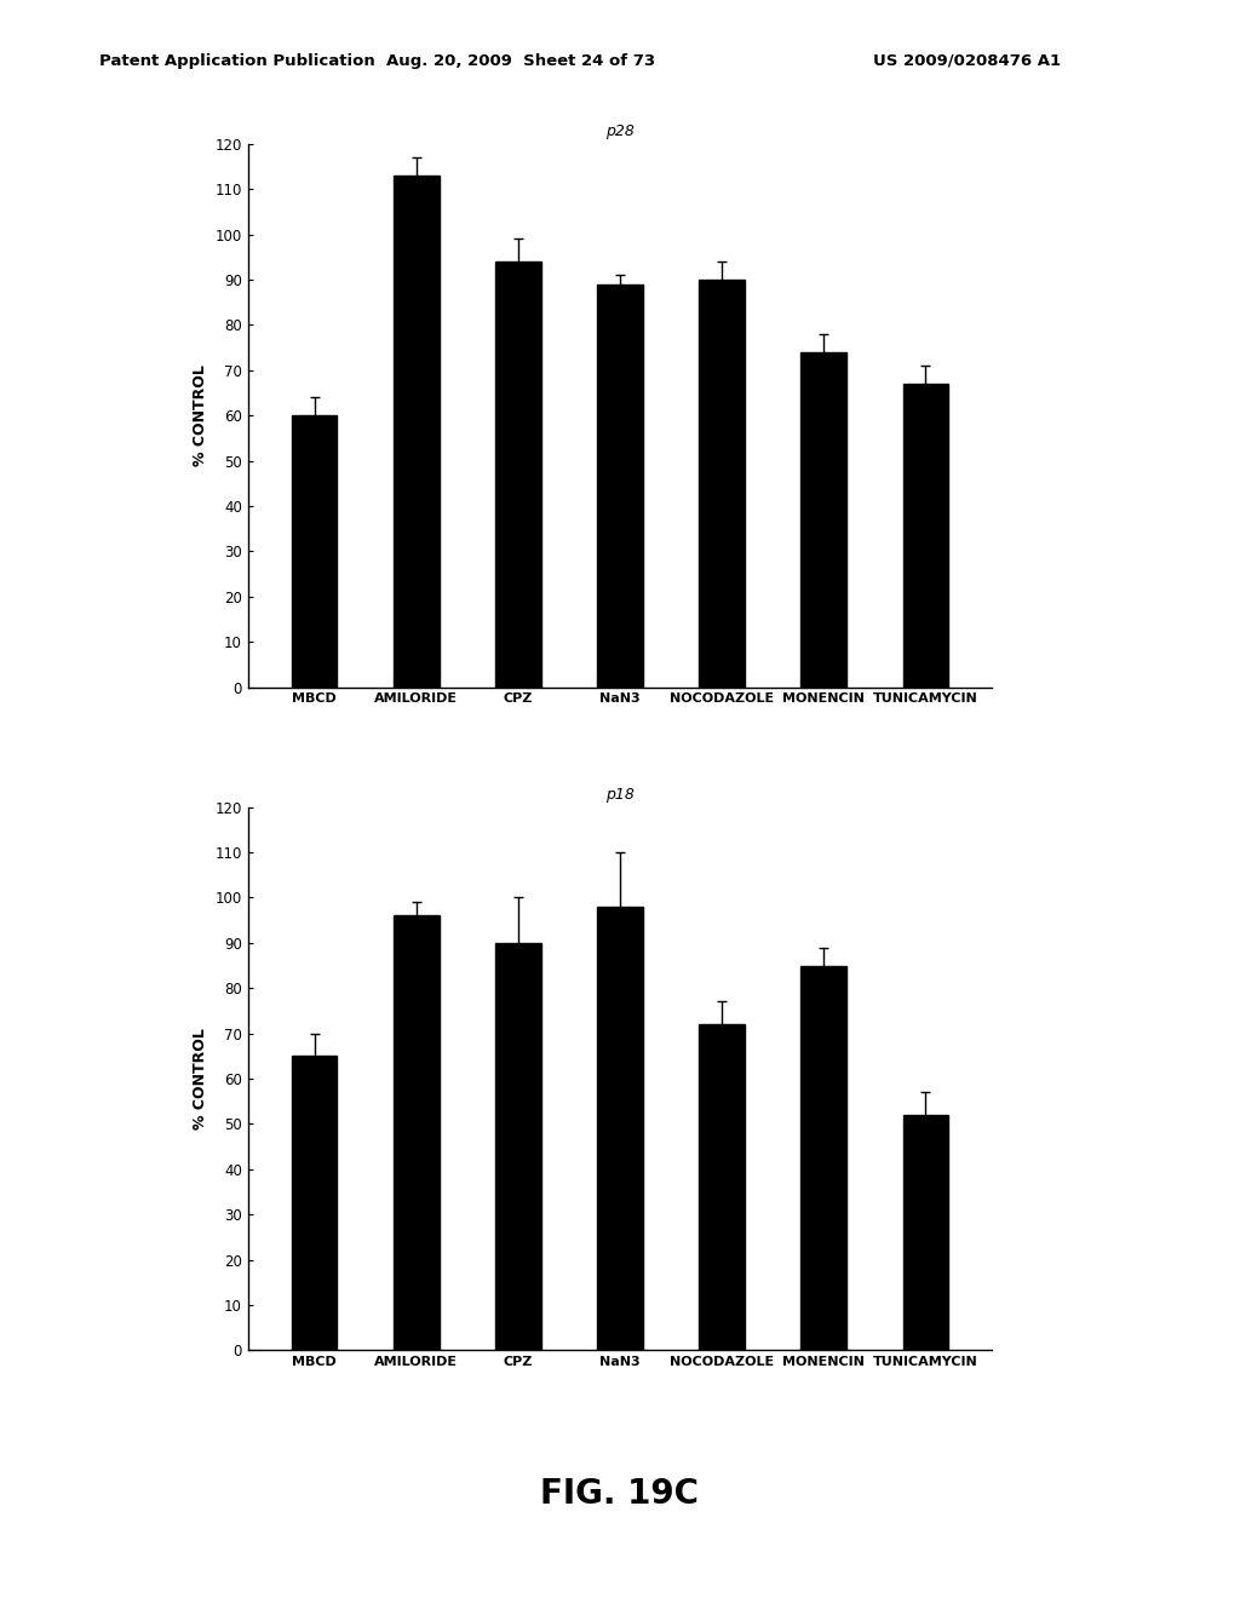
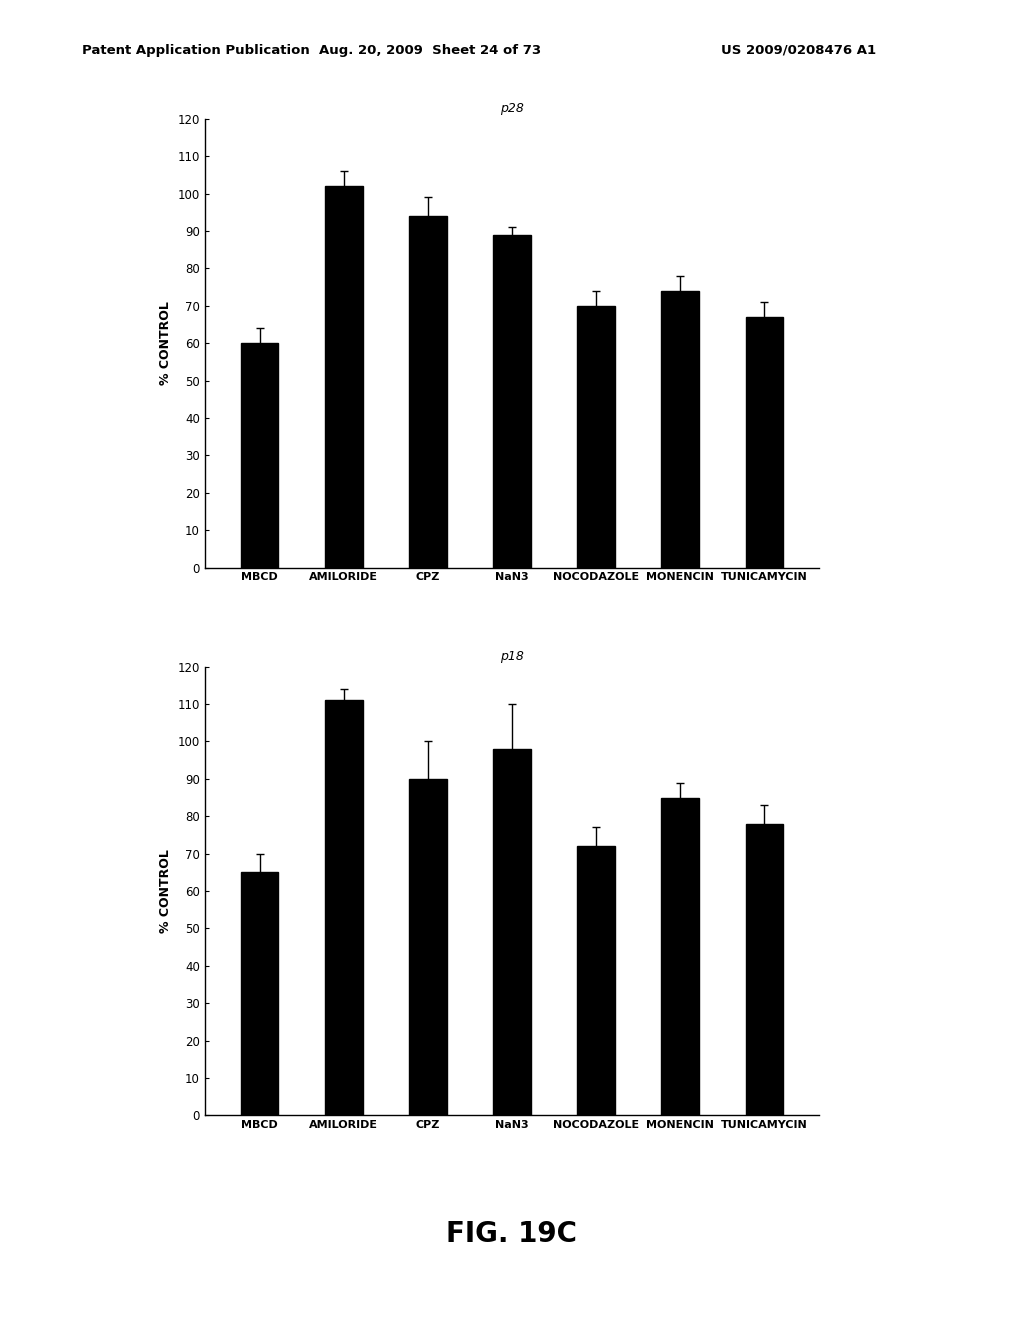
p28/AMILORIDE: 113 -> 102
p28/NOCODAZOLE: 90 -> 70
p18/AMILORIDE: 96 -> 111
p18/TUNICAMYCIN: 52 -> 78
